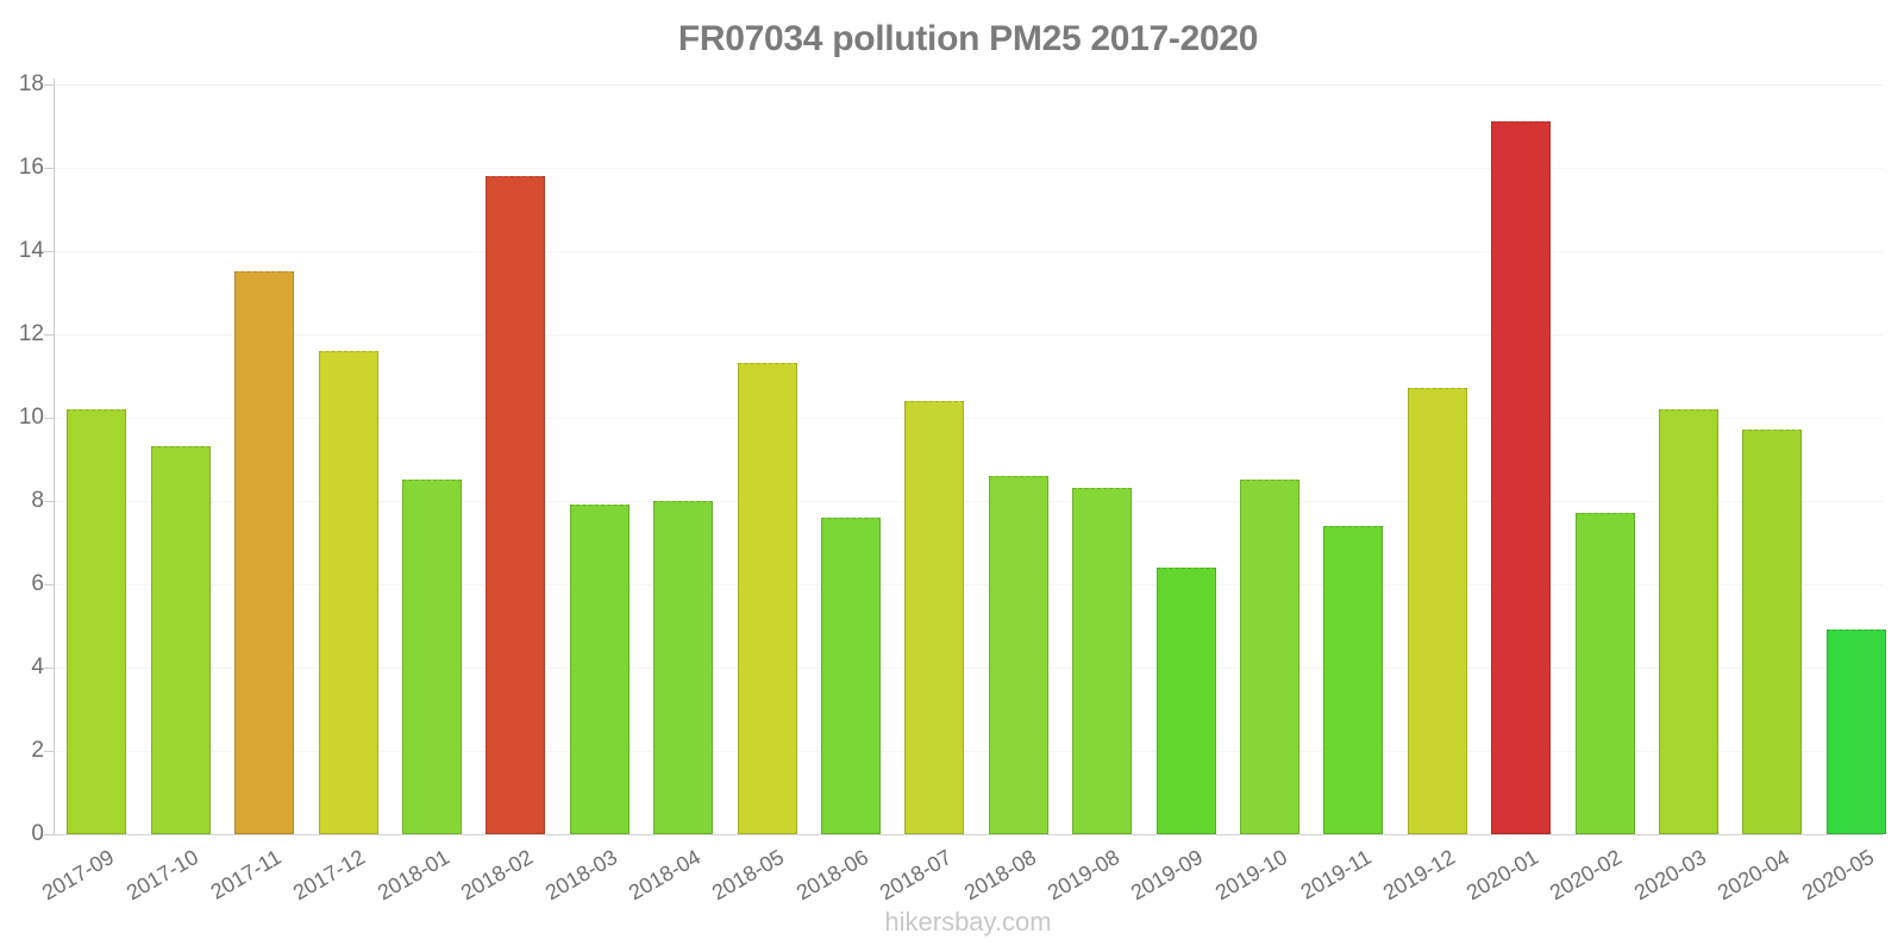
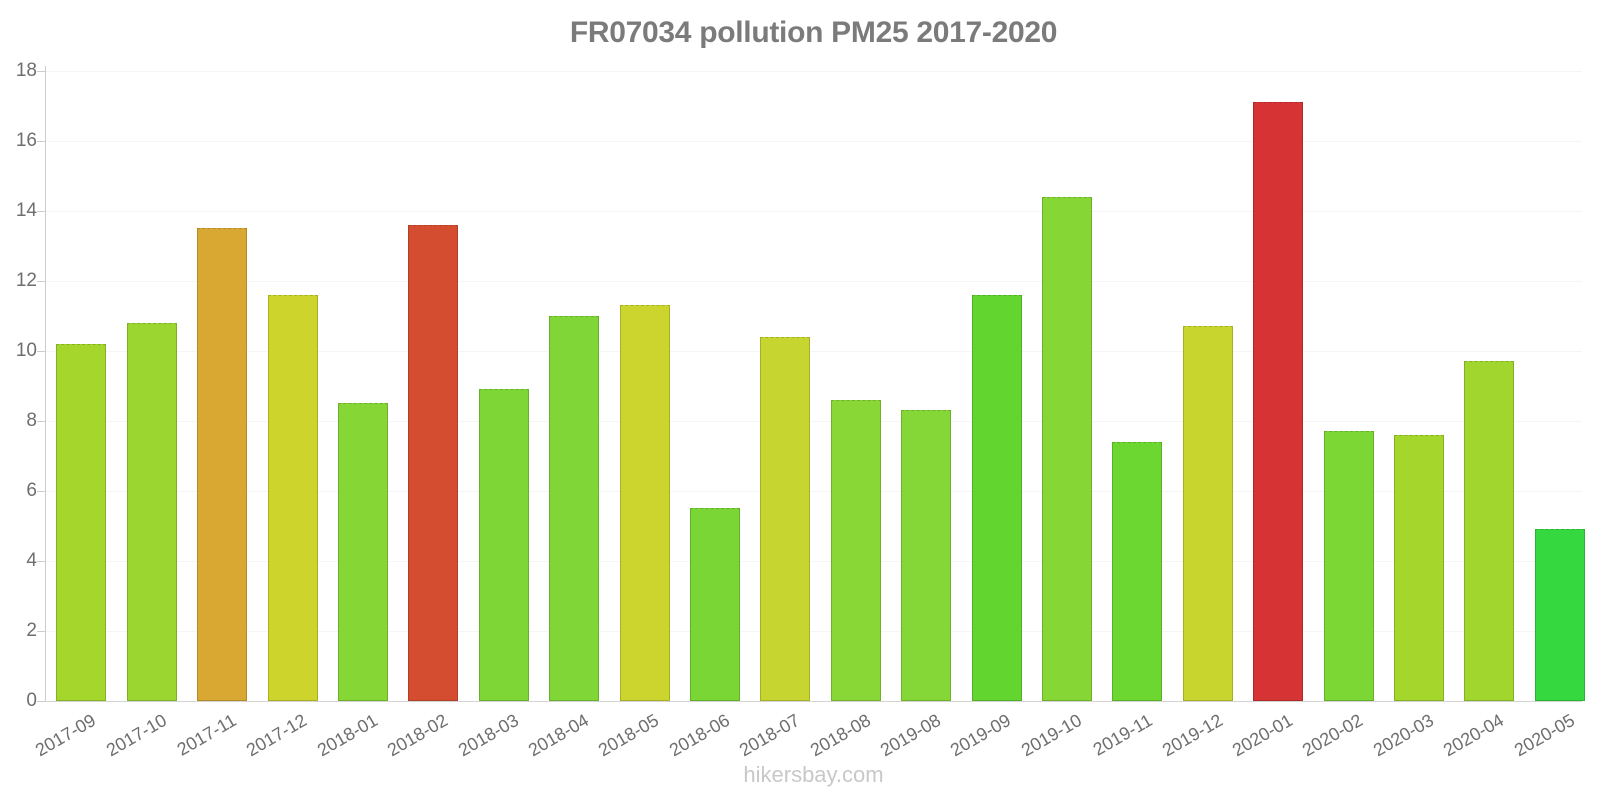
2017-10: 9.3 -> 10.8
2018-02: 15.8 -> 13.6
2018-03: 7.9 -> 8.9
2018-04: 8.0 -> 11.0
2018-06: 7.6 -> 5.5
2019-09: 6.4 -> 11.6
2019-10: 8.5 -> 14.4
2020-03: 10.2 -> 7.6
